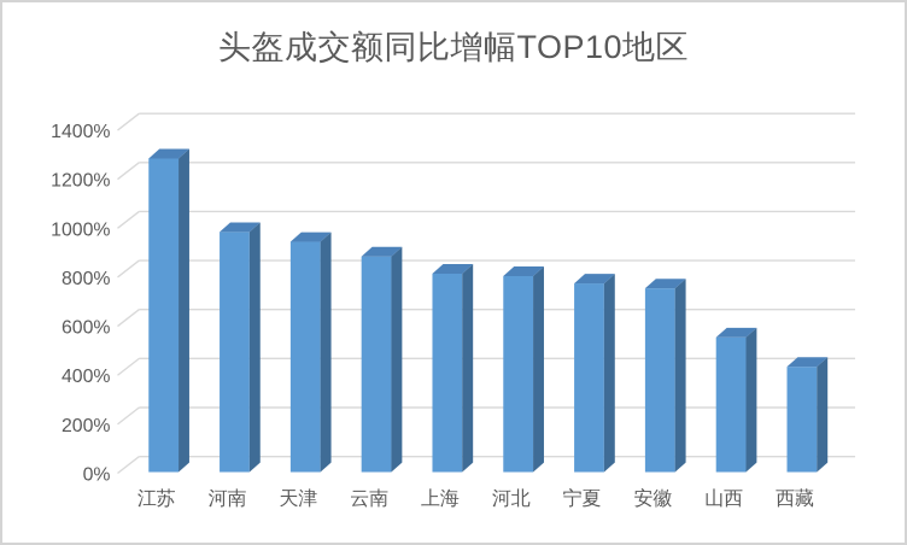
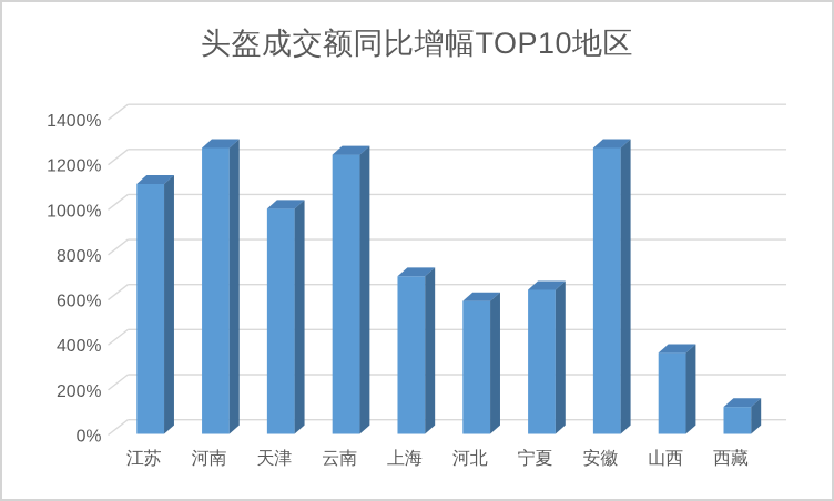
江苏: 1280% -> 1110%
河南: 980% -> 1270%
天津: 940% -> 1000%
云南: 880% -> 1240%
上海: 810% -> 700%
河北: 800% -> 590%
宁夏: 770% -> 640%
安徽: 750% -> 1270%
山西: 550% -> 360%
西藏: 430% -> 120%
